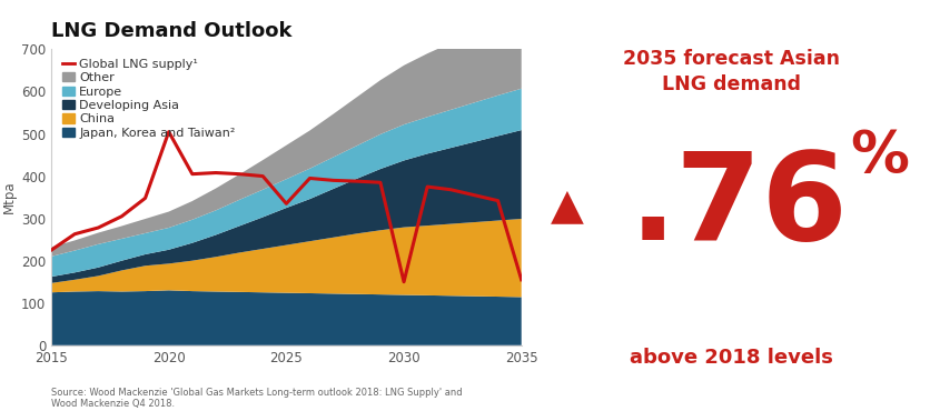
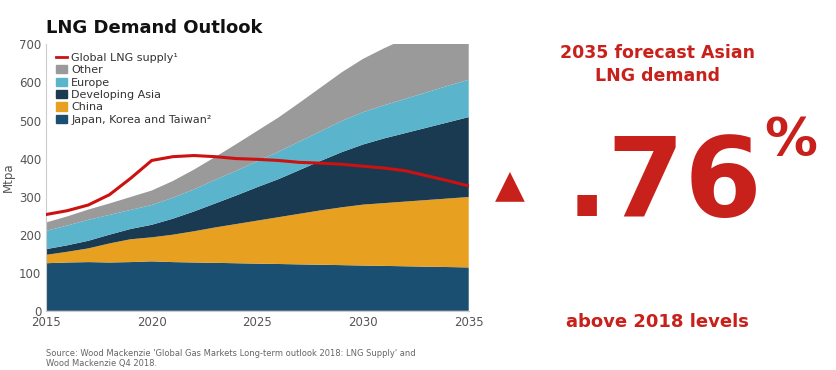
Global LNG supply¹/2015: 225 -> 253
Global LNG supply¹/2020: 505 -> 395
Global LNG supply¹/2025: 335 -> 398
Global LNG supply¹/2030: 150 -> 380
Global LNG supply¹/2035: 155 -> 328
